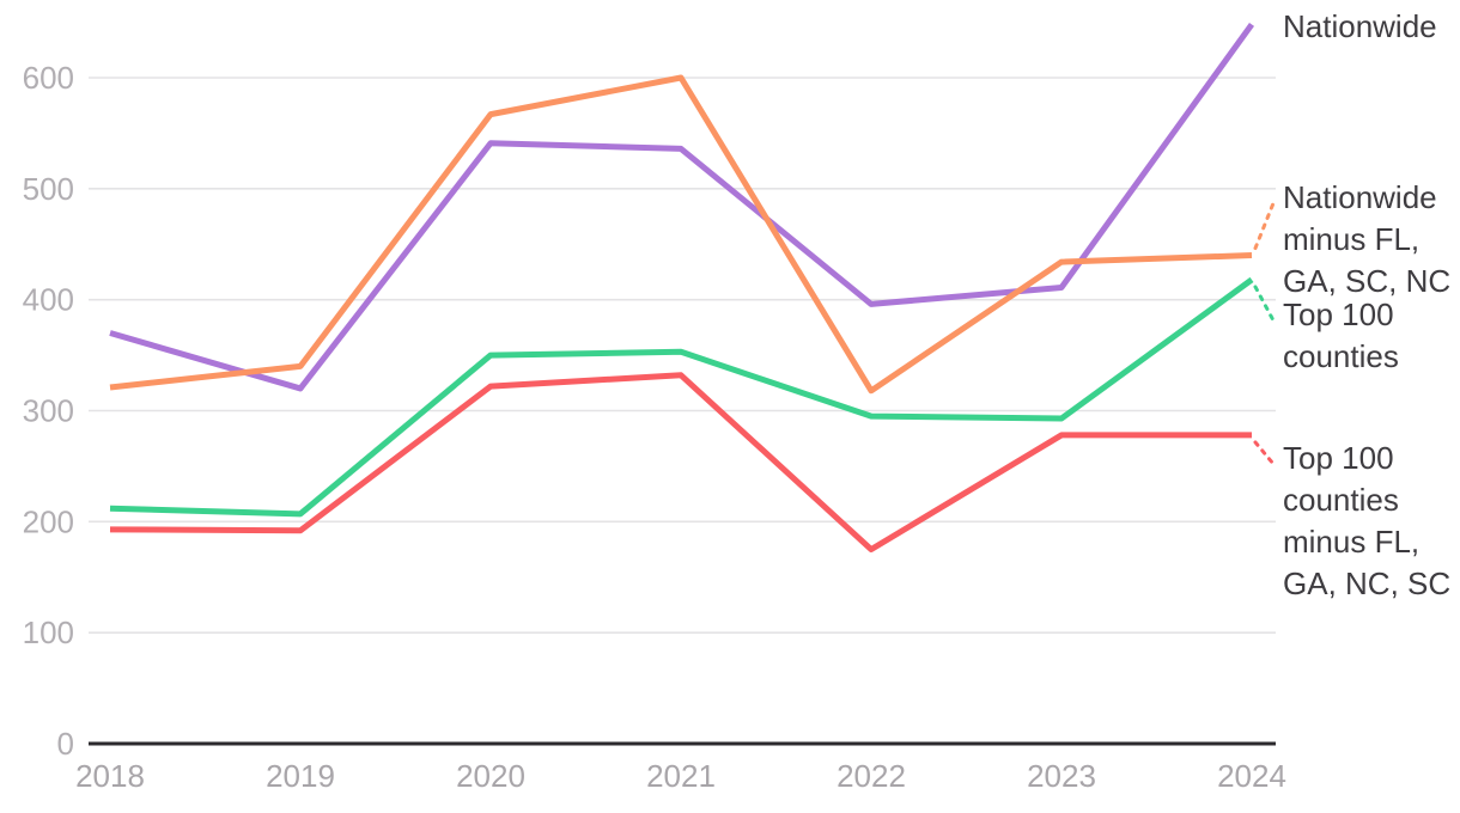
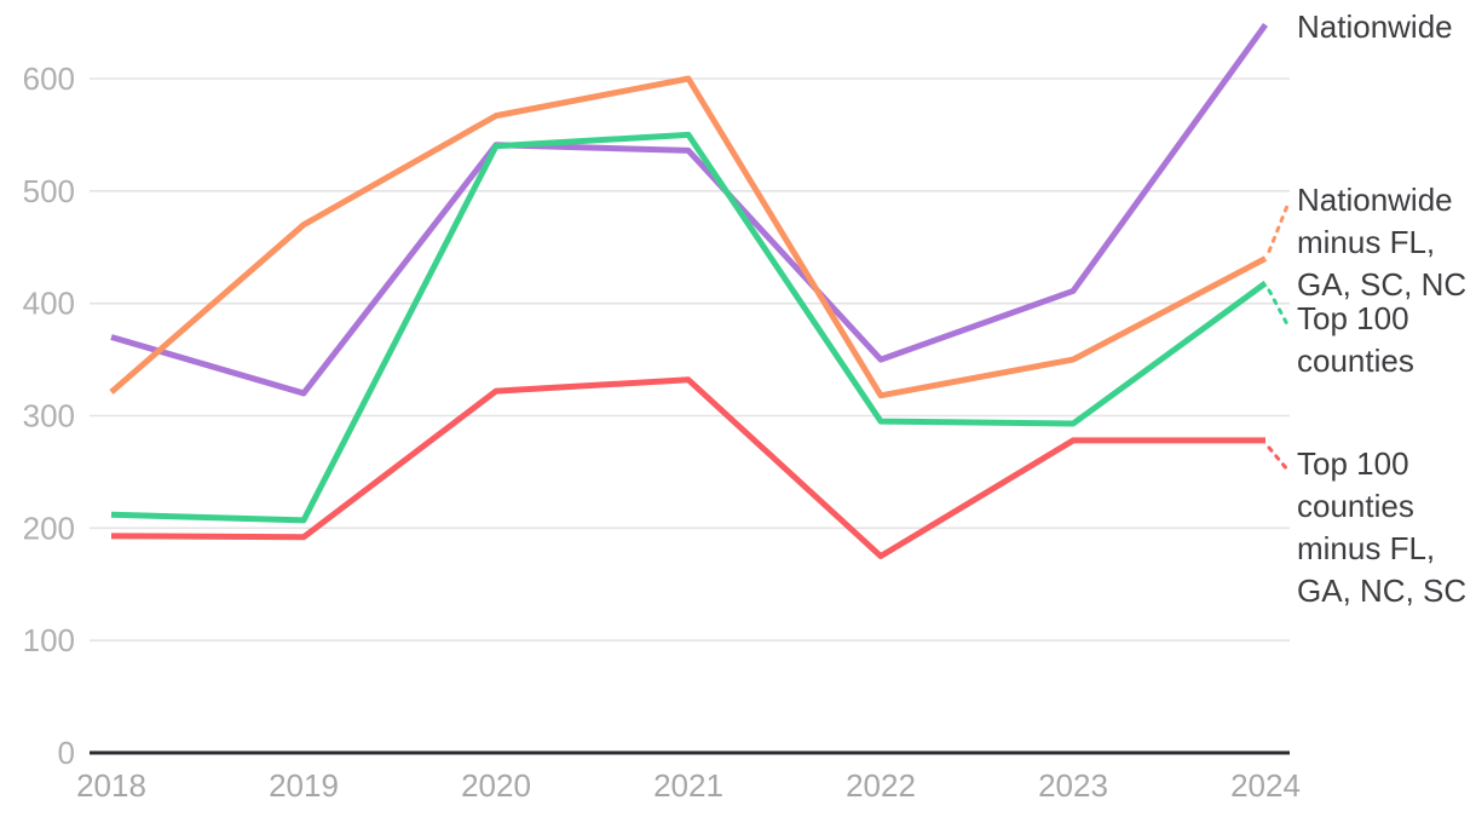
Nationwide minus FL, GA, SC, NC/2019: 340 -> 470
Top 100 counties/2020: 350 -> 540
Top 100 counties/2021: 350 -> 550
Nationwide/2022: 400 -> 350
Nationwide minus FL, GA, SC, NC/2023: 430 -> 350
